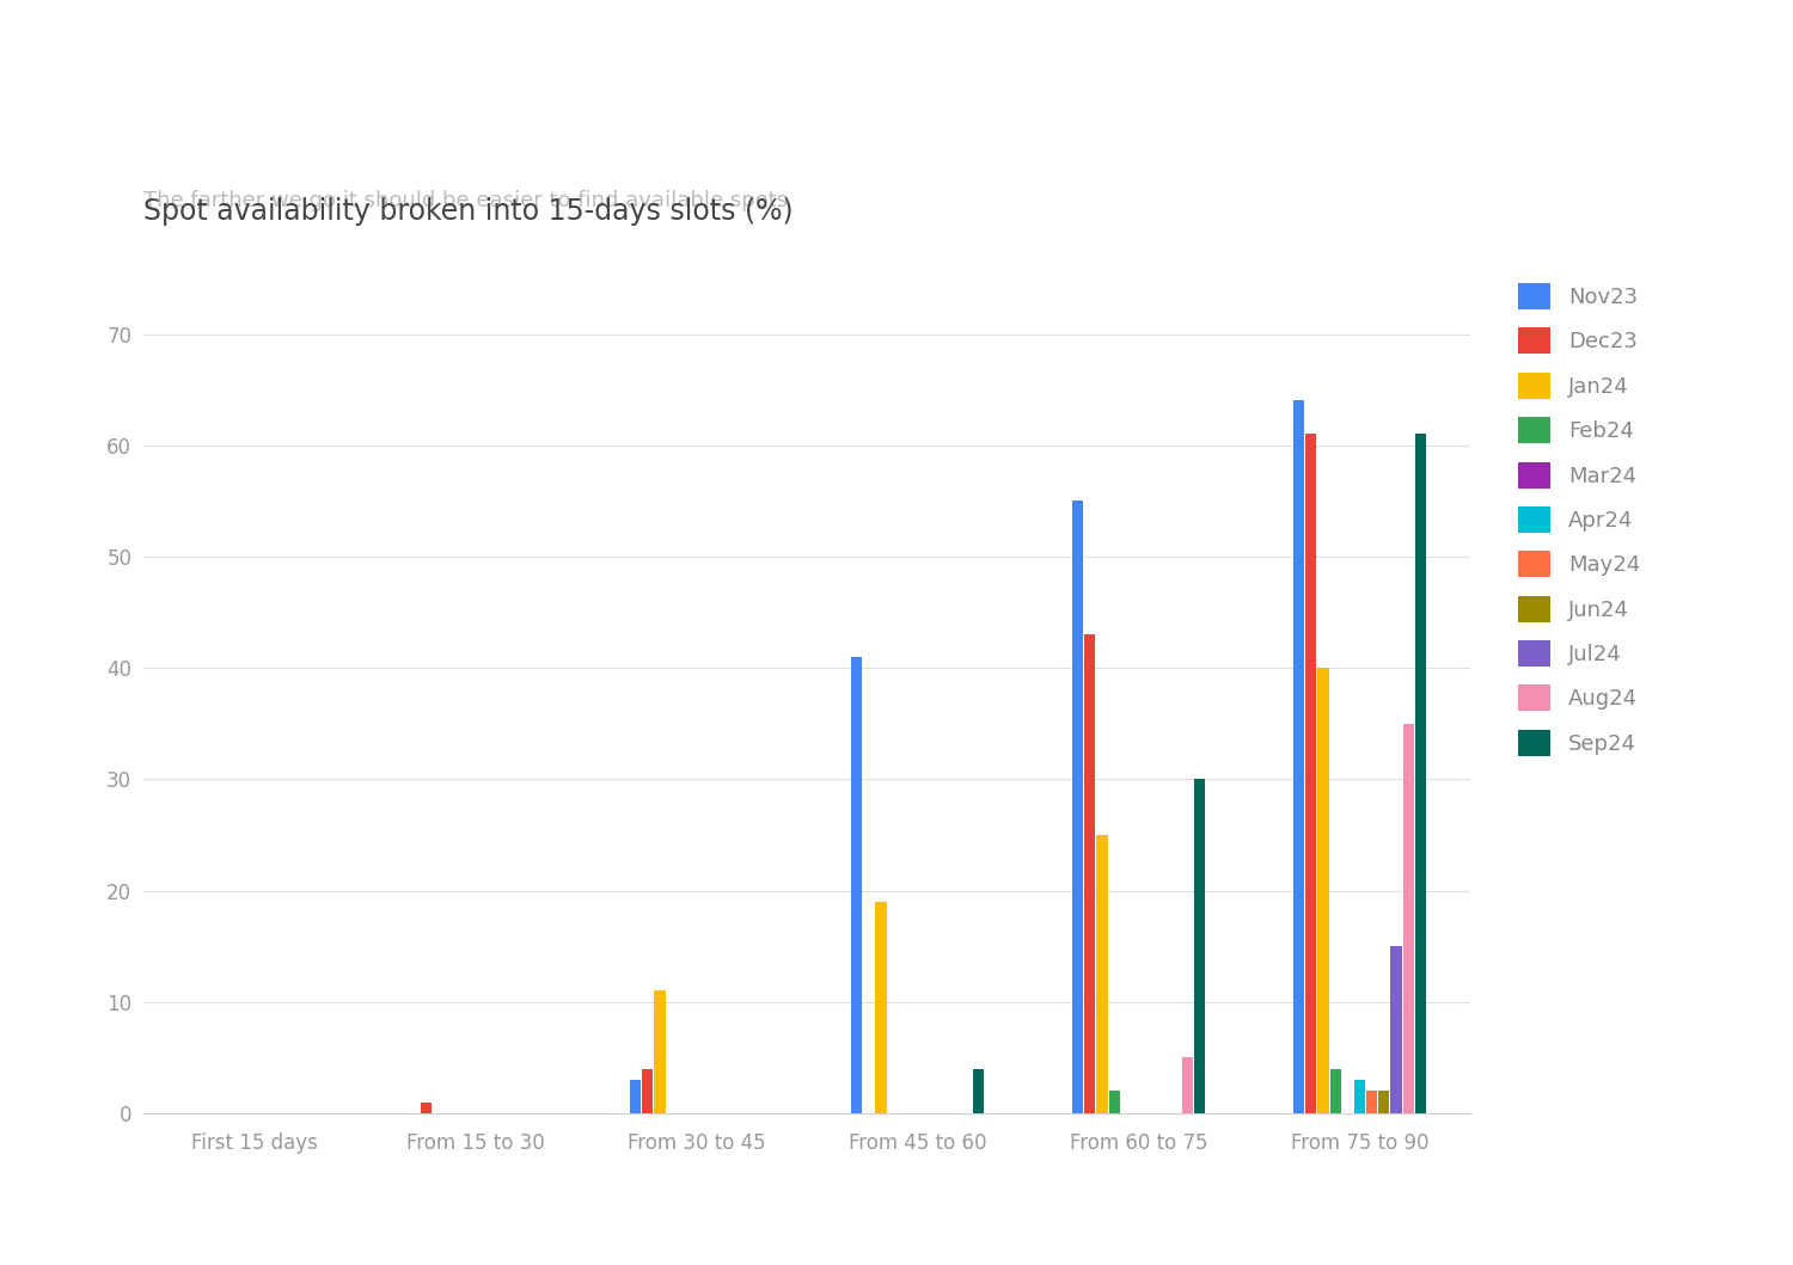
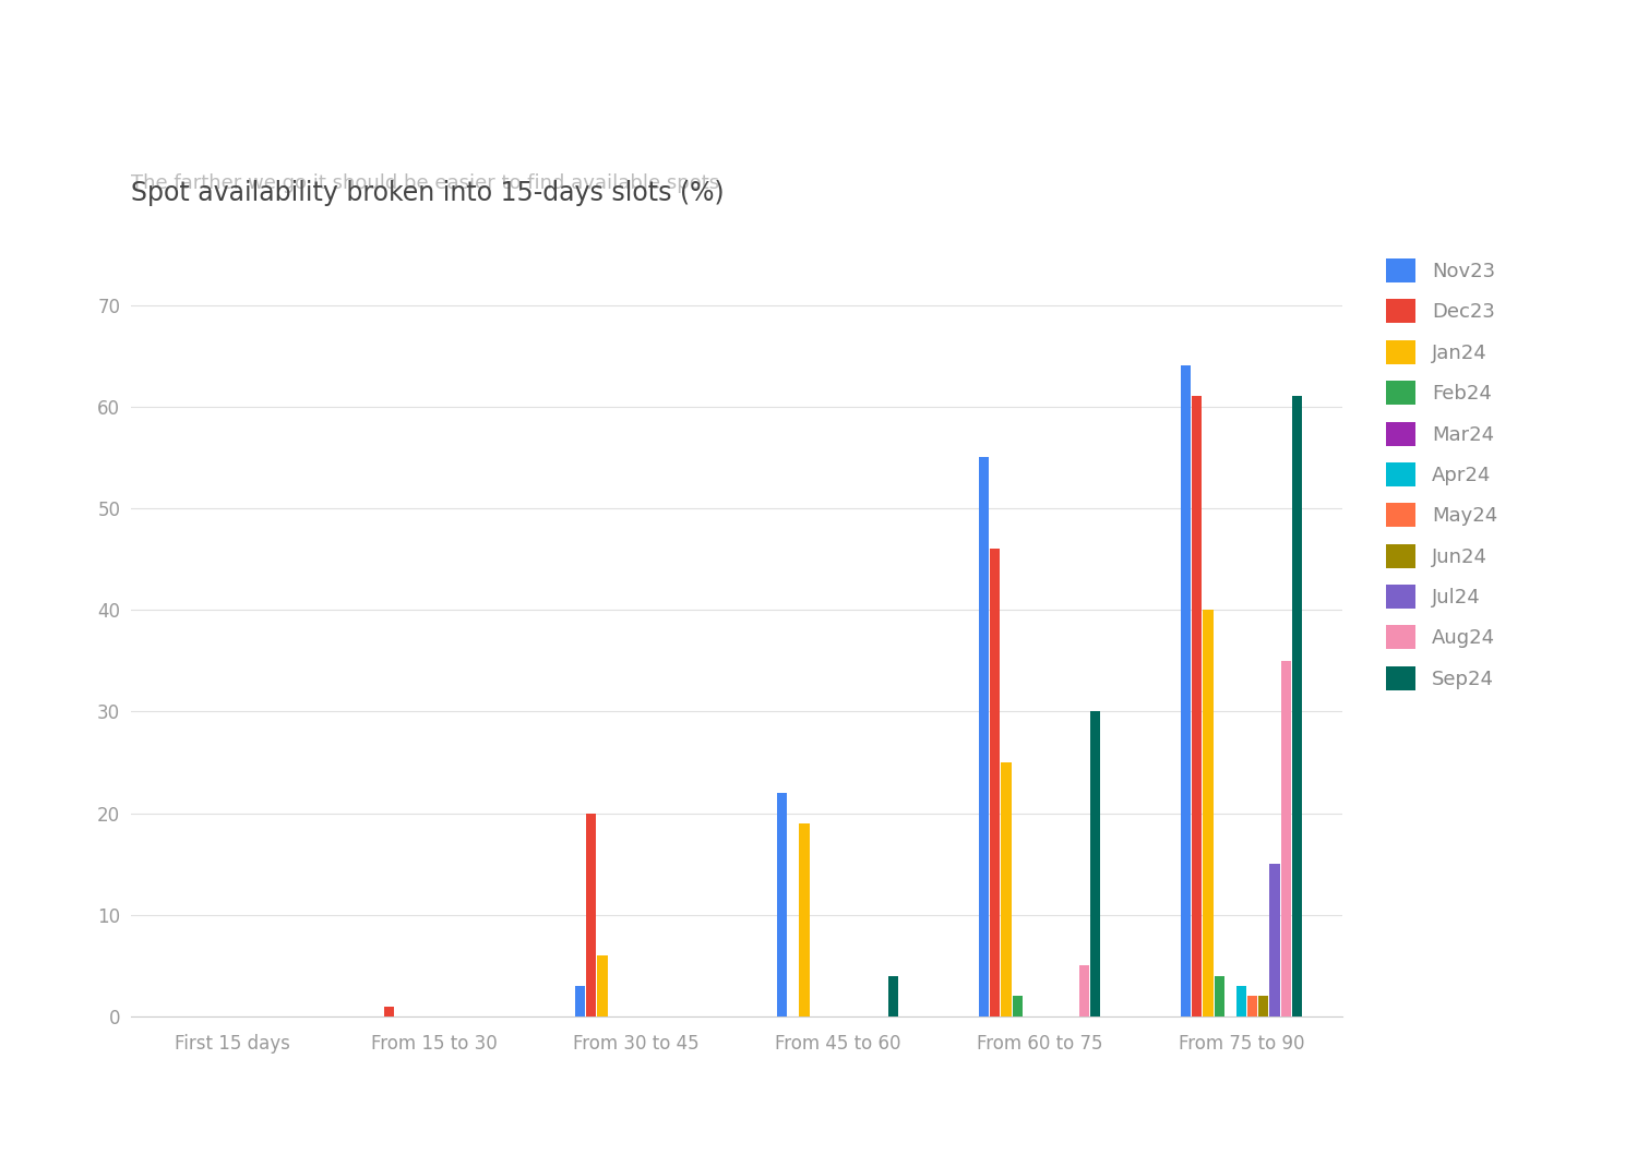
Dec23/From 30 to 45: 4 -> 20
Jan24/From 30 to 45: 11 -> 6
Nov23/From 45 to 60: 41 -> 22
Dec23/From 60 to 75: 43 -> 46
